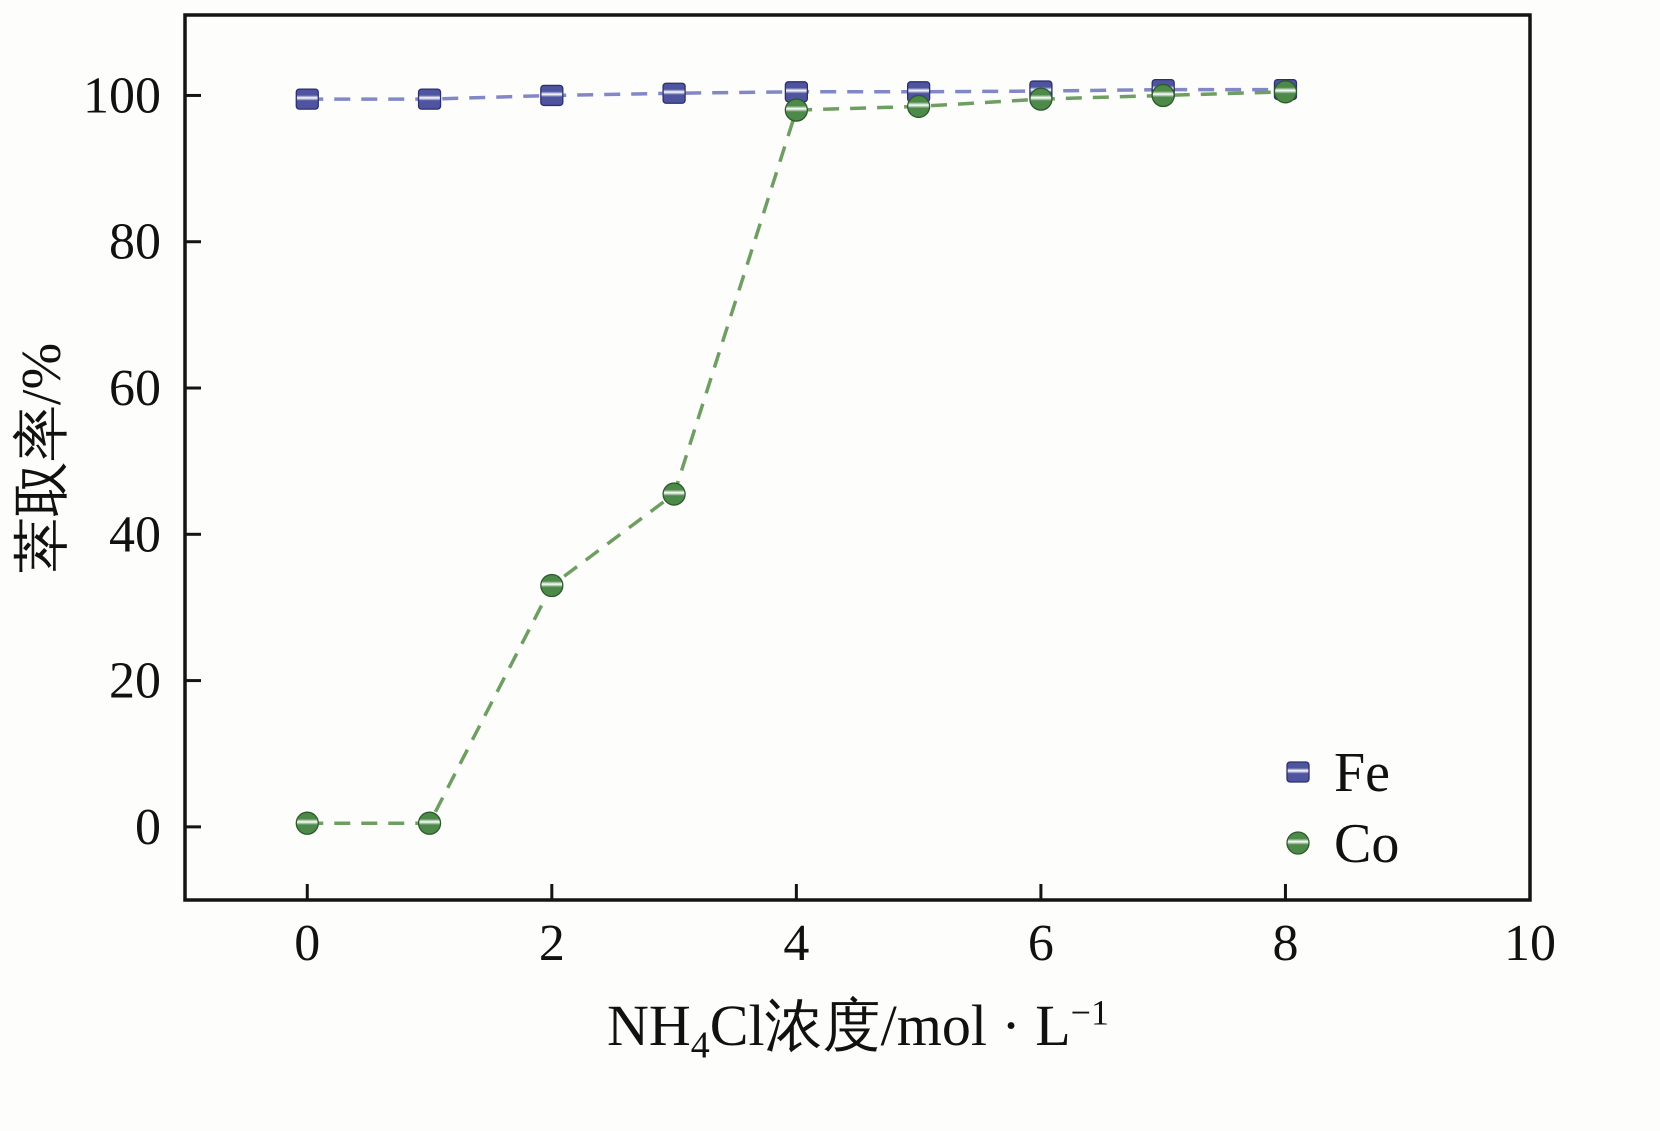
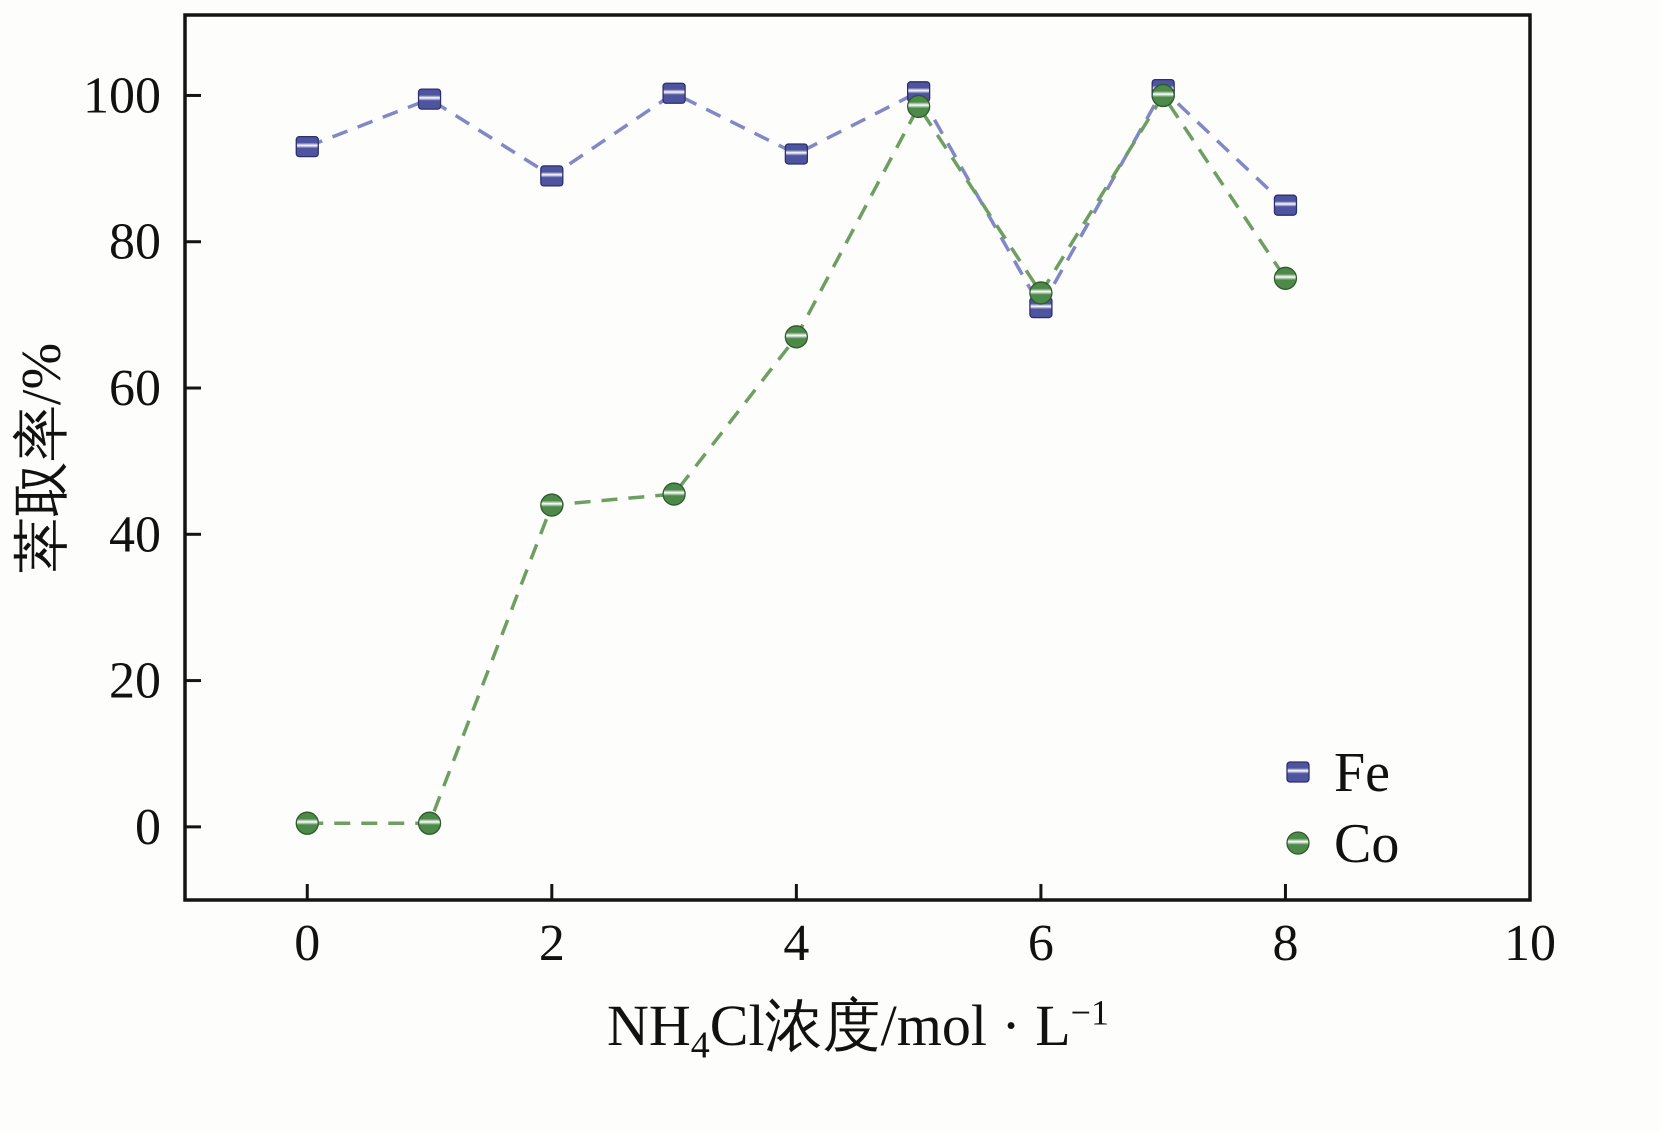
Fe/0: 100 -> 93
Fe/2: 100 -> 89
Co/2: 33 -> 44
Fe/4: 100 -> 92
Co/4: 98 -> 67
Fe/6: 101 -> 71
Co/6: 100 -> 73
Fe/8: 101 -> 85
Co/8: 100 -> 75
